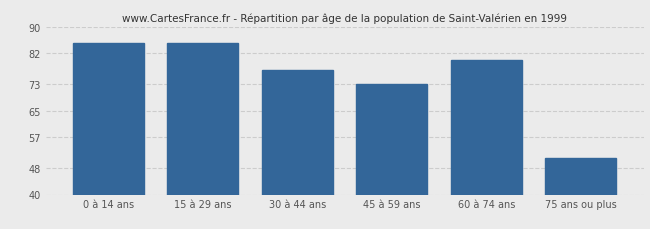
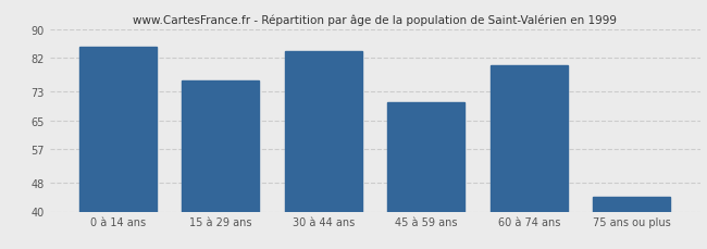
15 à 29 ans: 85 -> 76
30 à 44 ans: 77 -> 84
45 à 59 ans: 73 -> 70
75 ans ou plus: 51 -> 44
